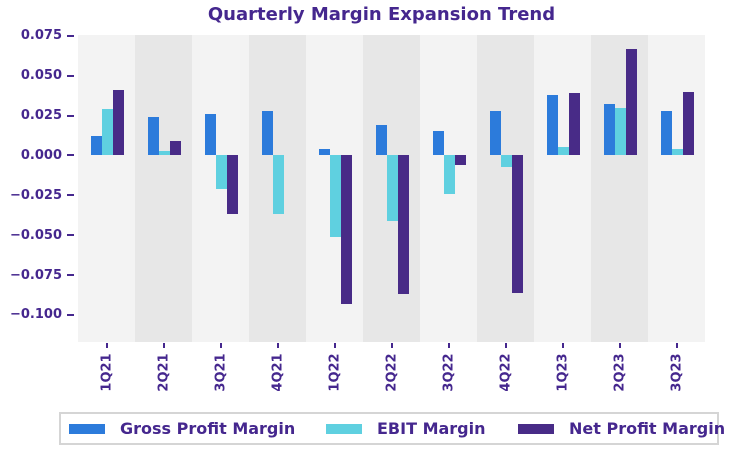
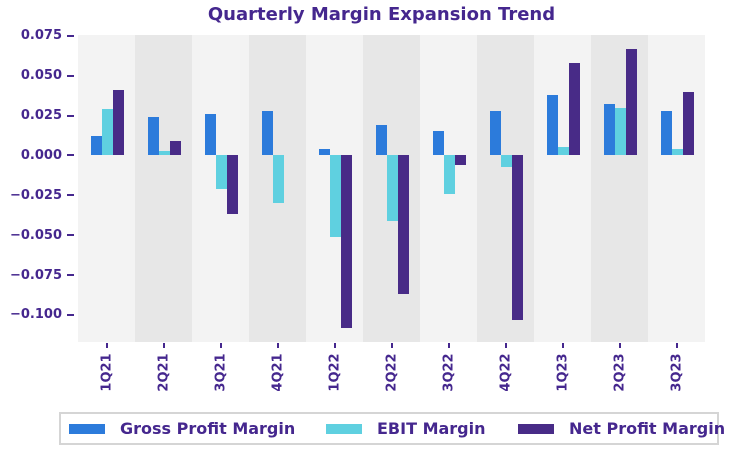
EBIT Margin/4Q21: -0.037 -> -0.030
Net Profit Margin/1Q22: -0.093 -> -0.108
Net Profit Margin/4Q22: -0.086 -> -0.103
Net Profit Margin/1Q23: 0.039 -> 0.058
